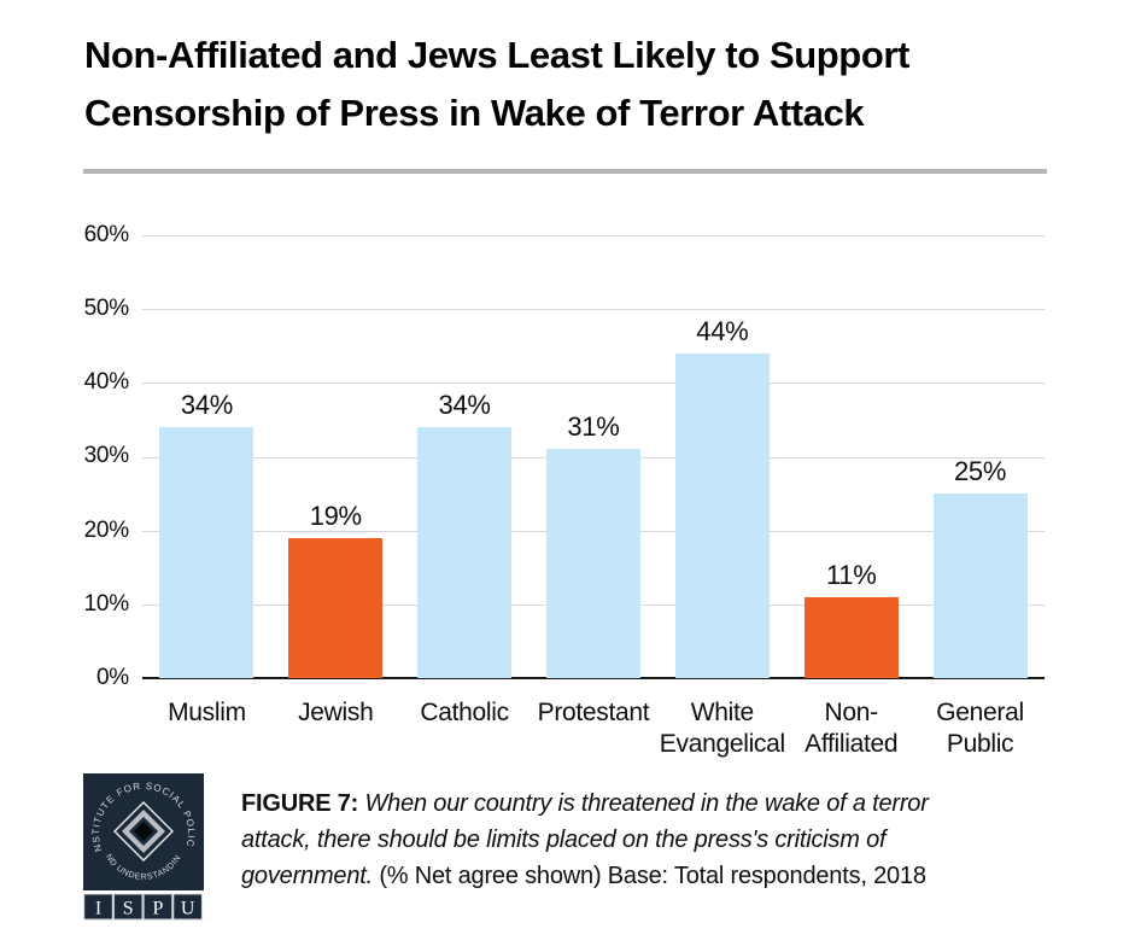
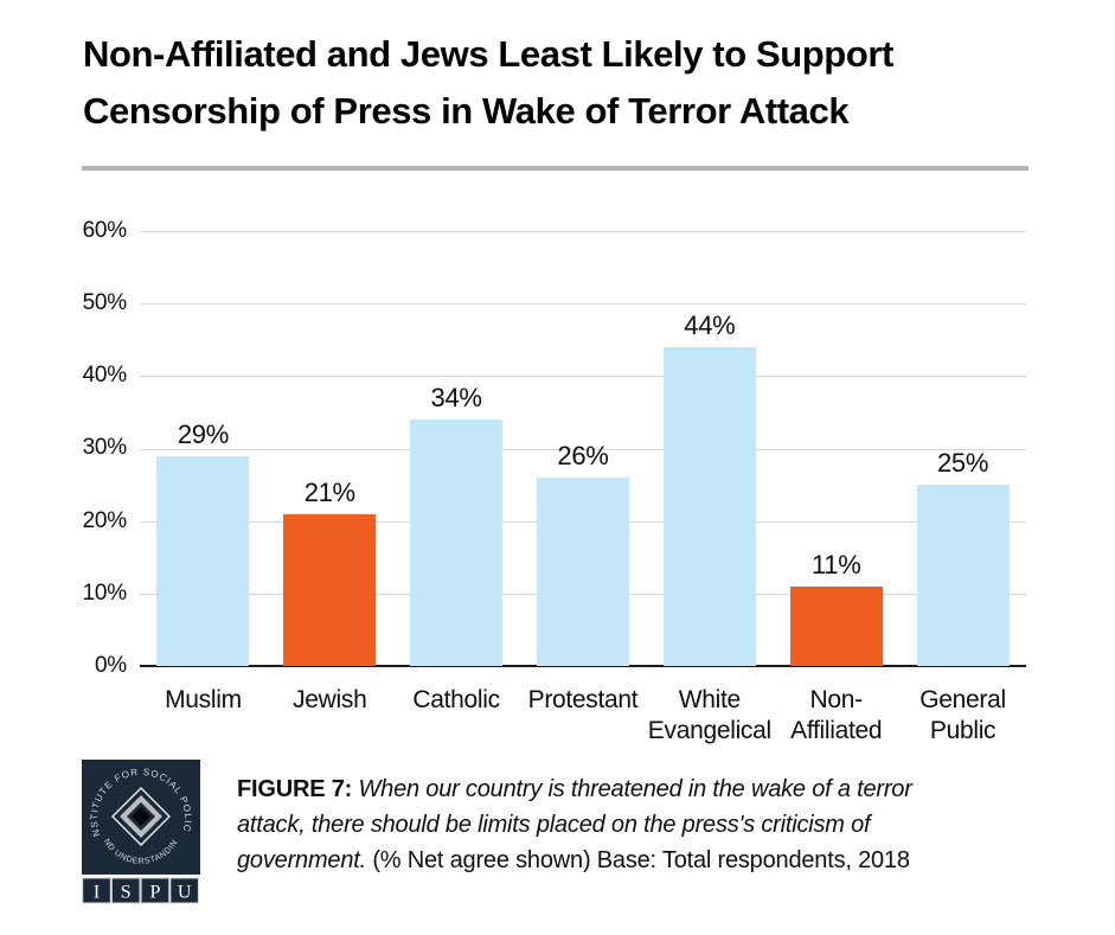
Muslim: 34% -> 29%
Jewish: 19% -> 21%
Protestant: 31% -> 26%
